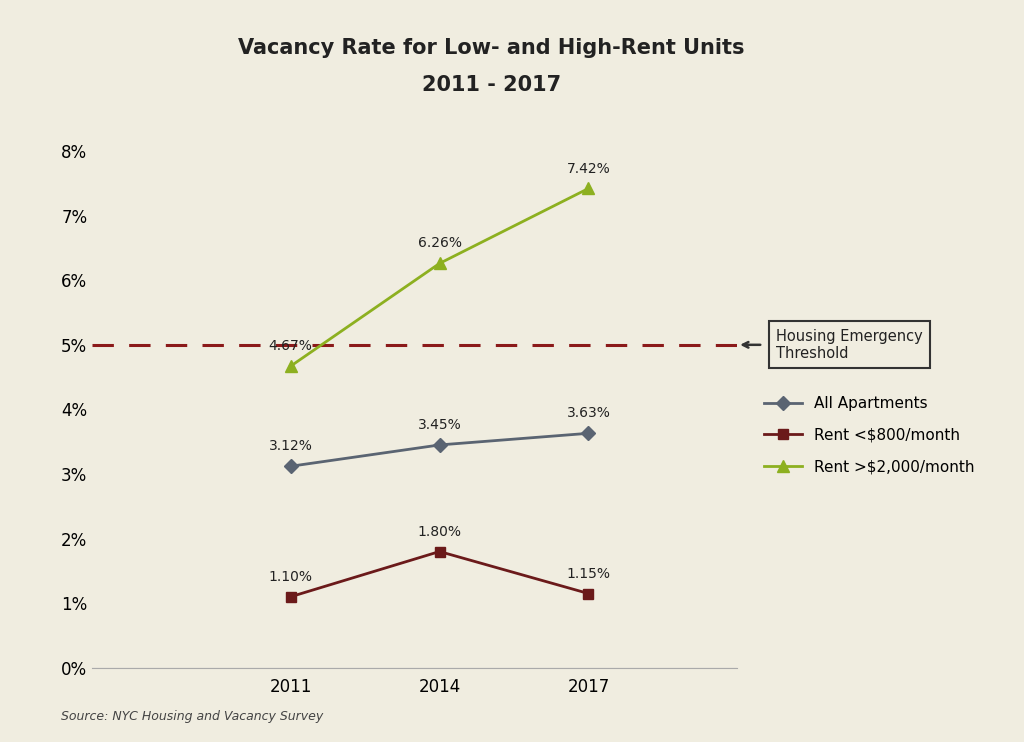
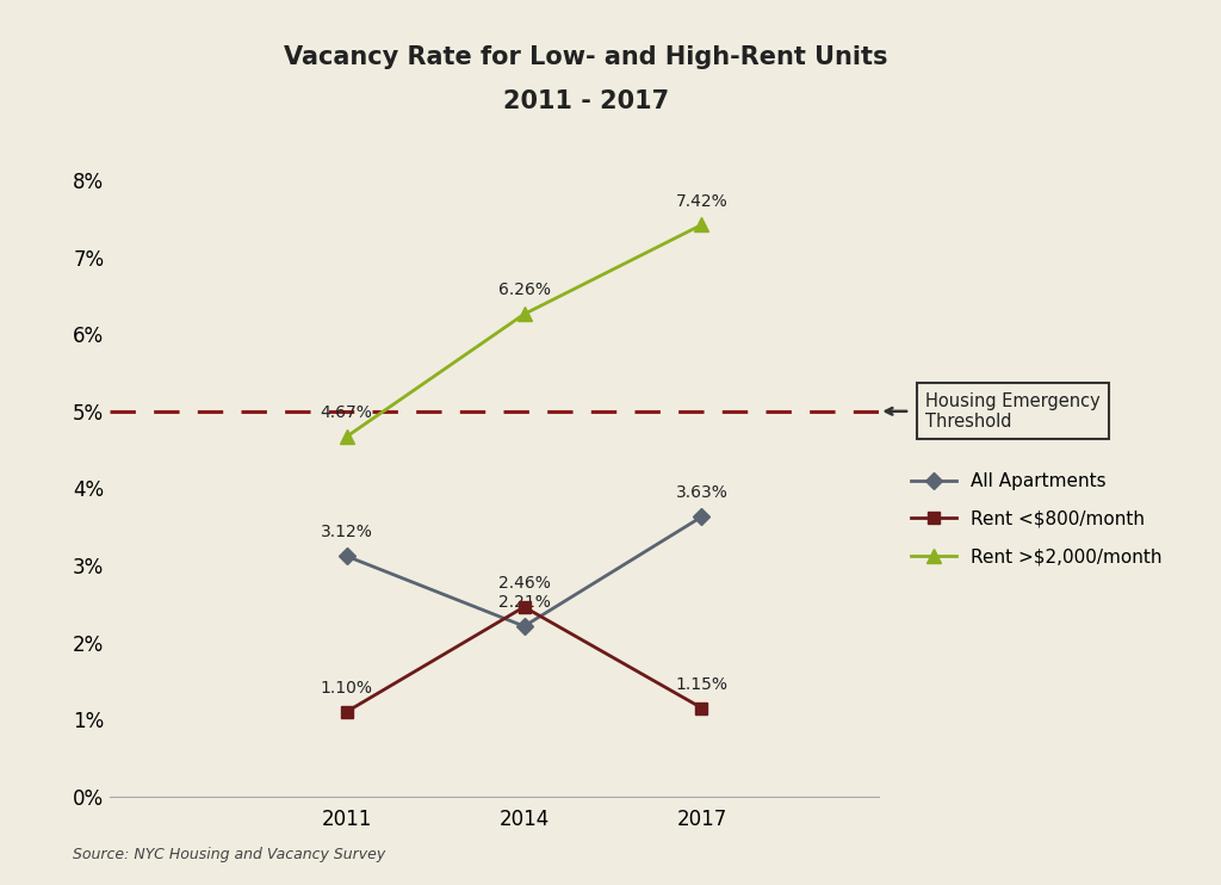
All Apartments/2014: 3.45% -> 2.21%
Rent <$800/month/2014: 1.80% -> 2.46%
